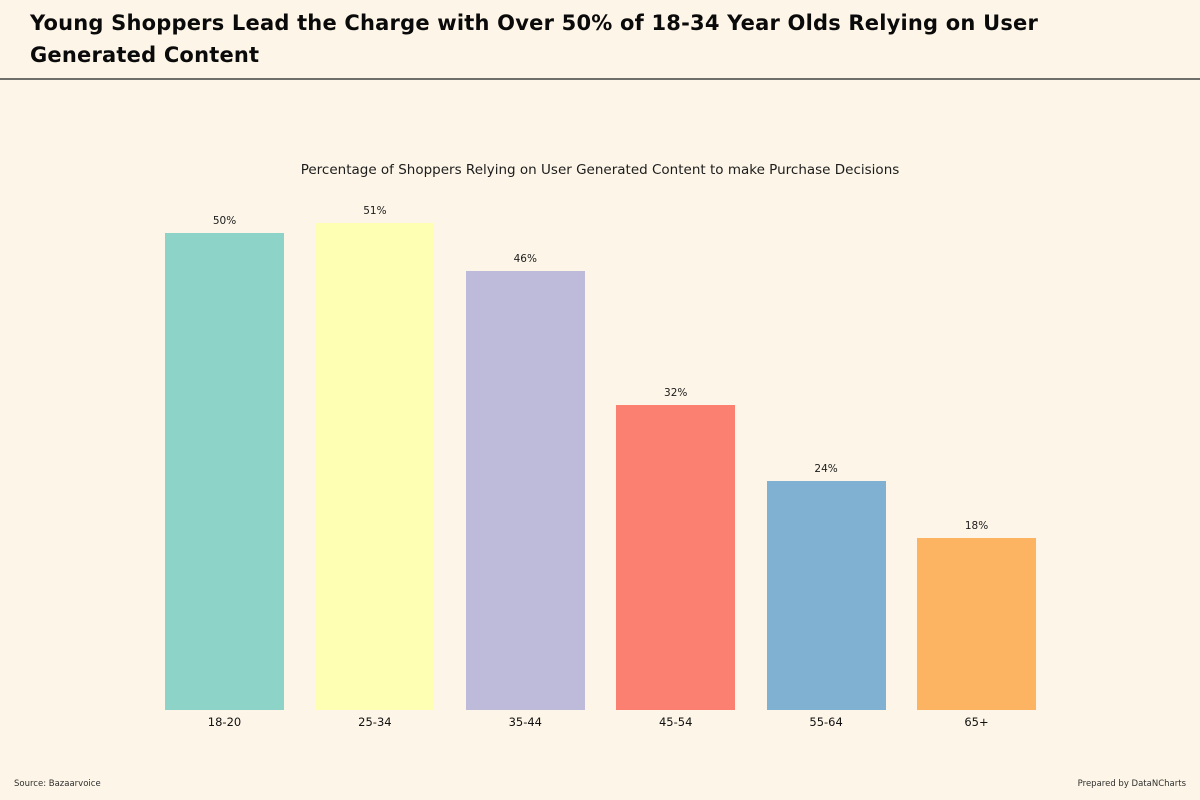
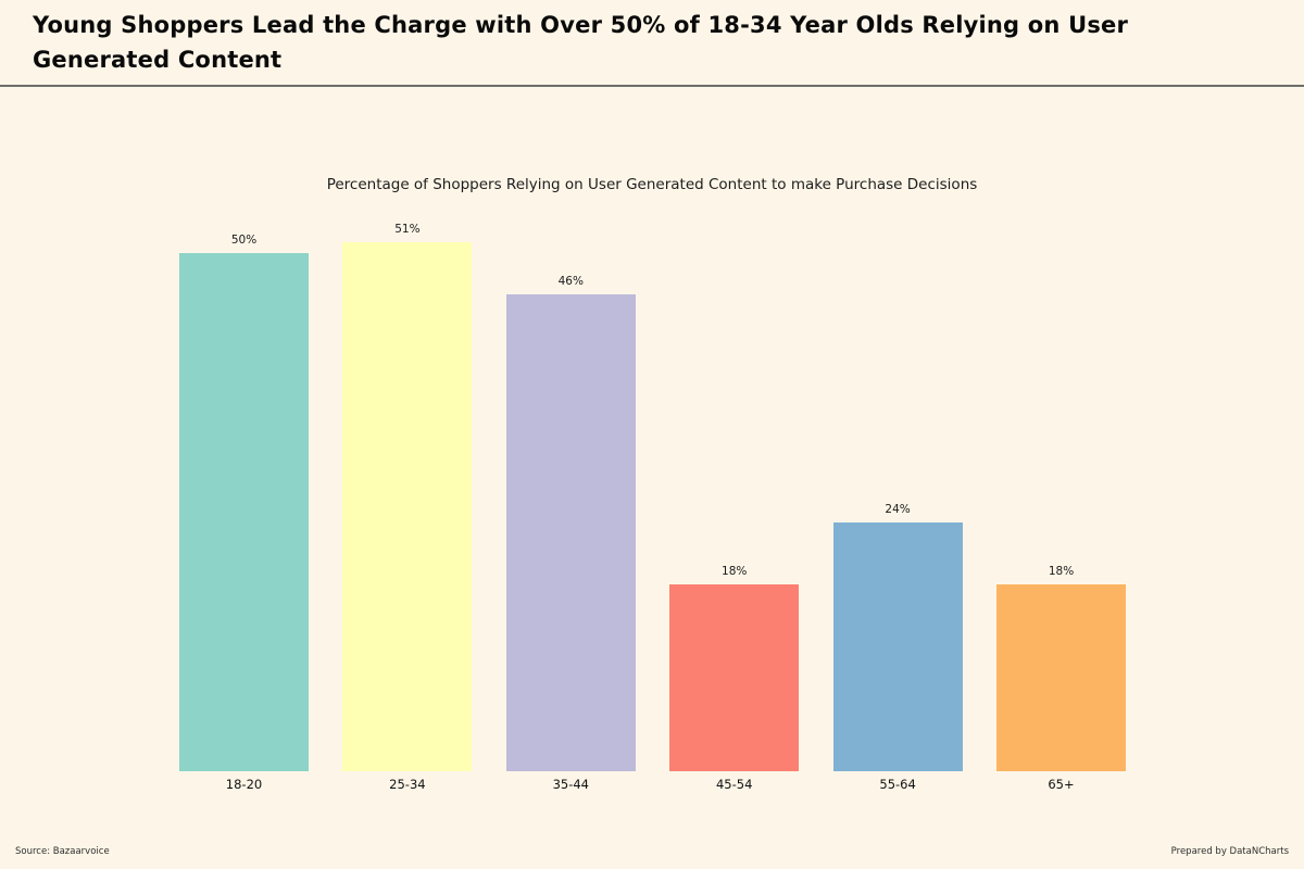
45-54: 32% -> 18%
